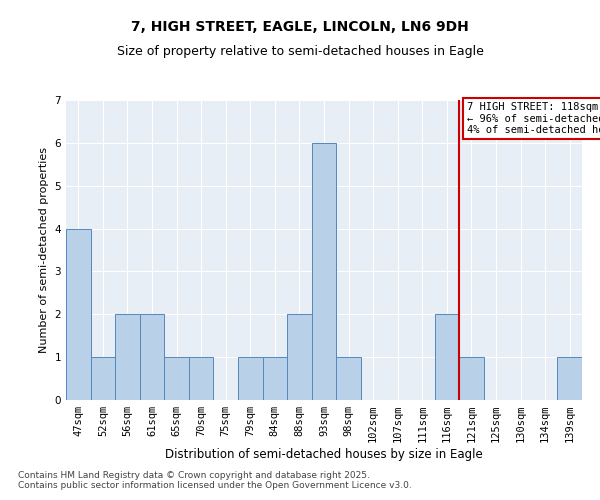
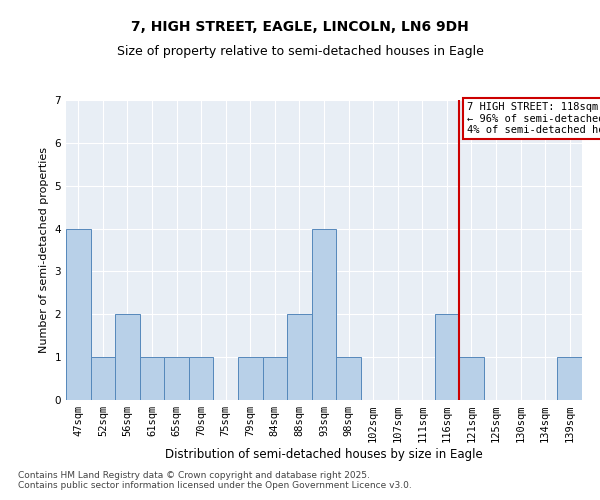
61sqm: 2 -> 1
93sqm: 6 -> 4
